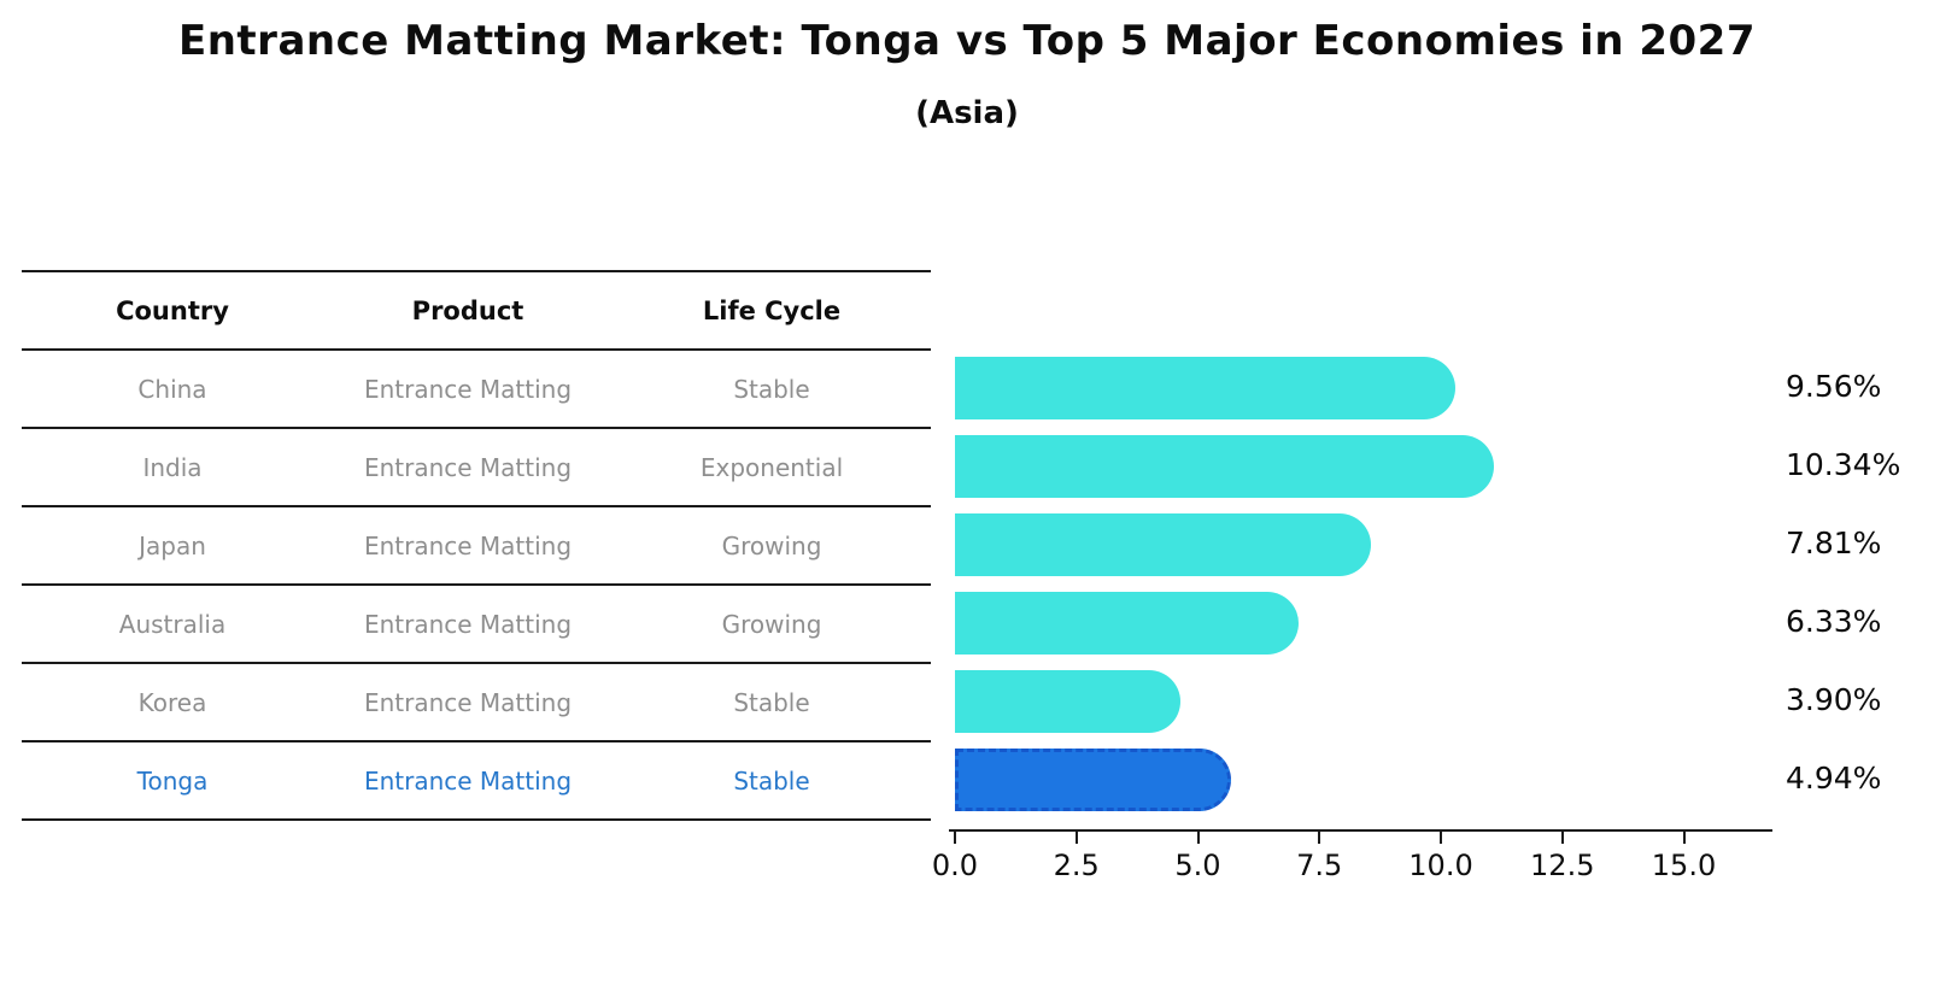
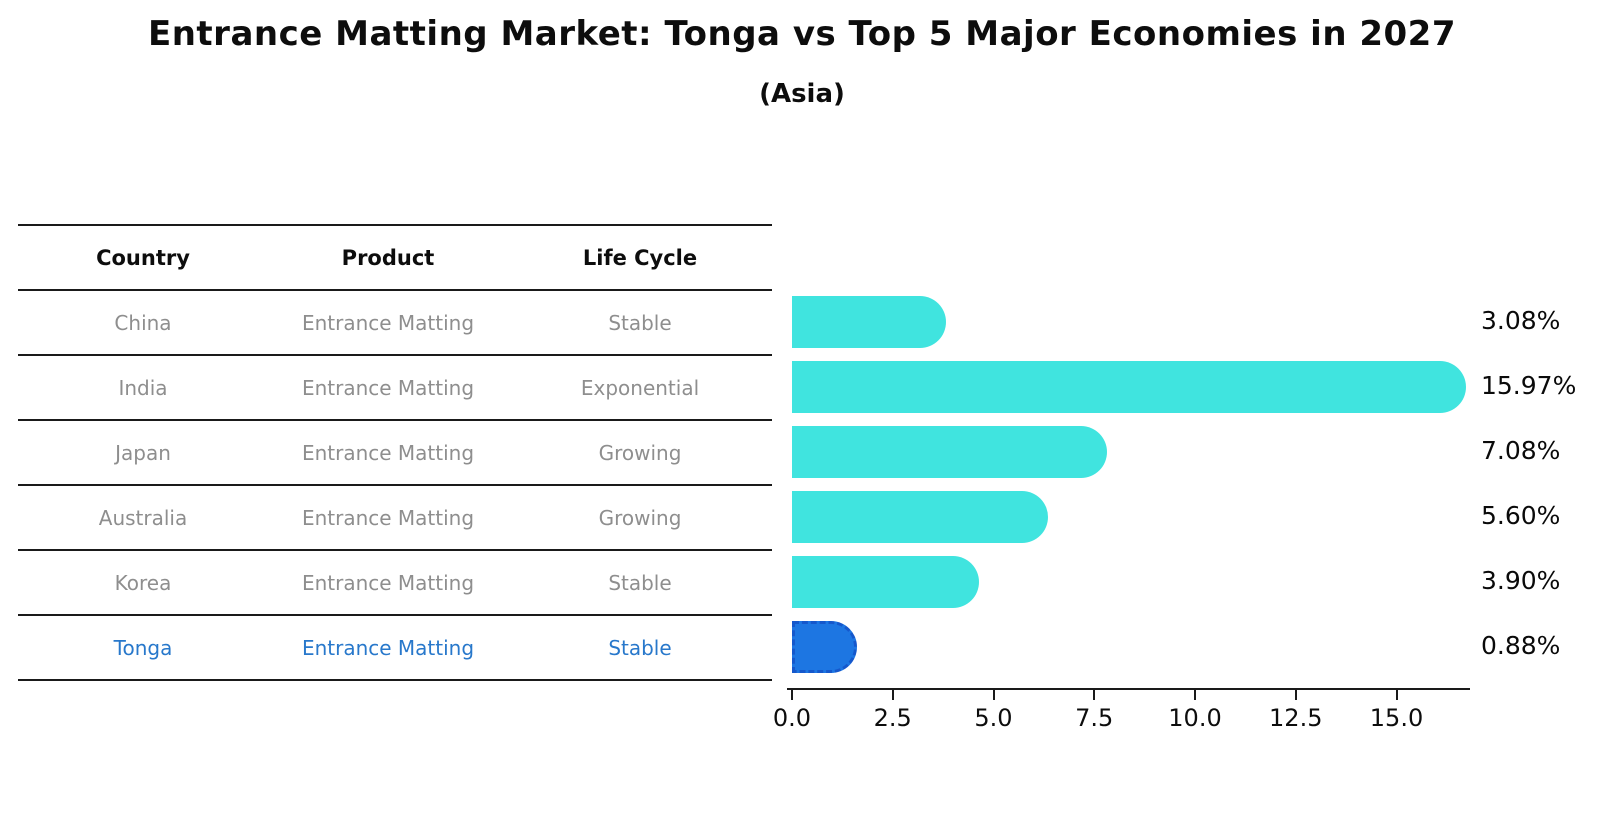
China: 9.56% -> 3.08%
India: 10.34% -> 15.97%
Japan: 7.81% -> 7.08%
Australia: 6.33% -> 5.60%
Tonga: 4.94% -> 0.88%
